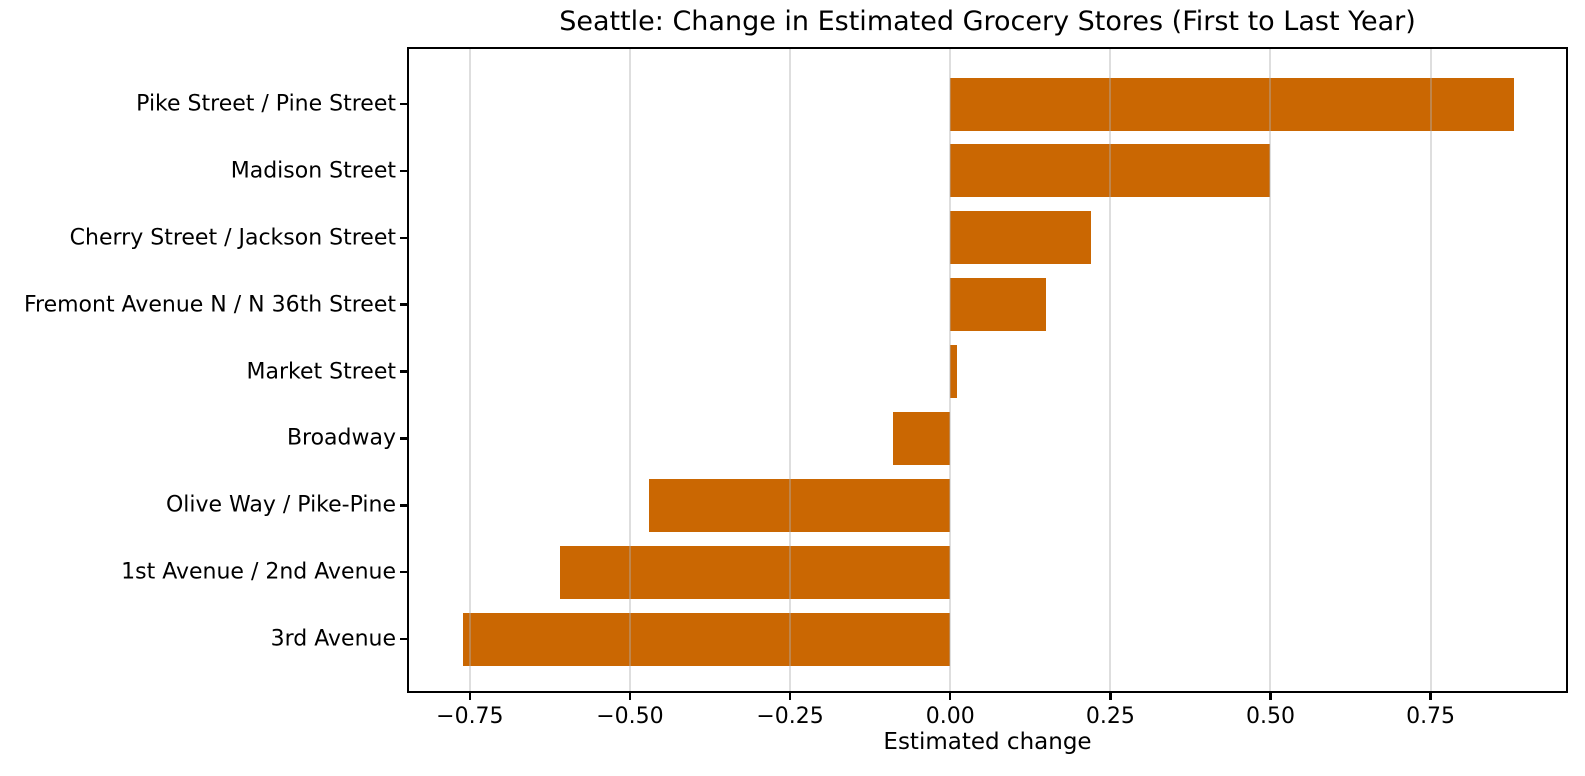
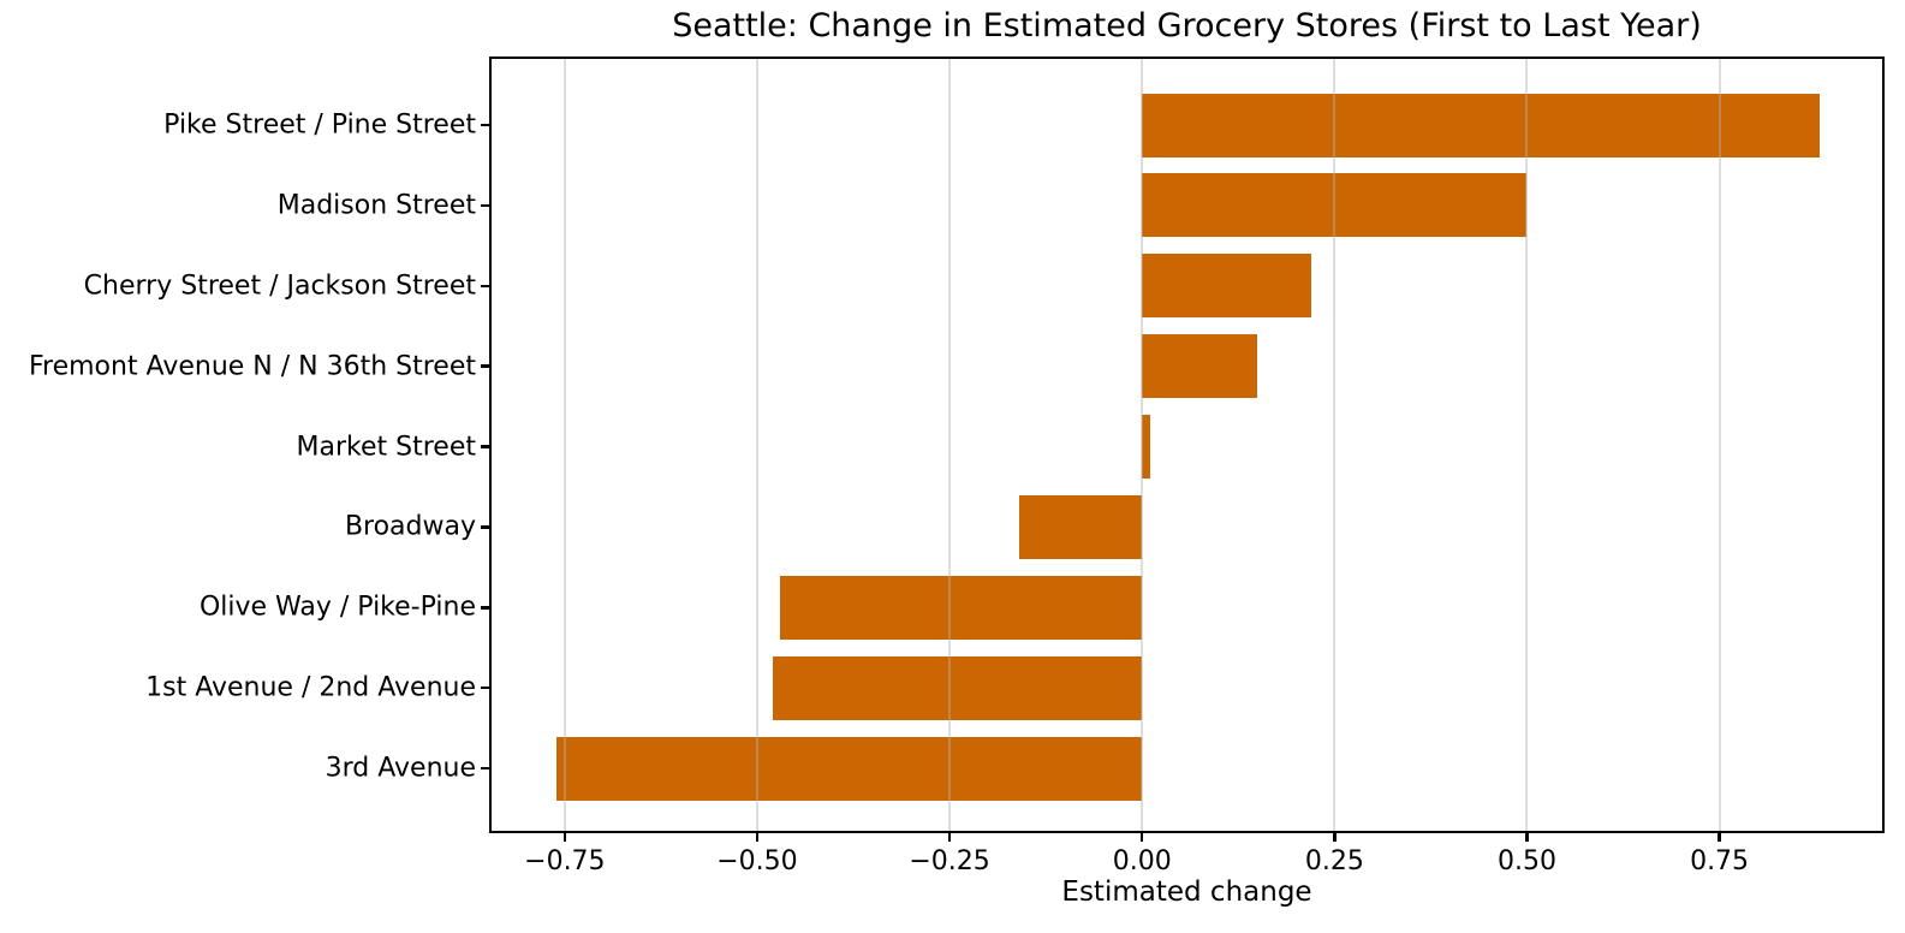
Broadway: -0.09 -> -0.16
1st Avenue / 2nd Avenue: -0.61 -> -0.48
